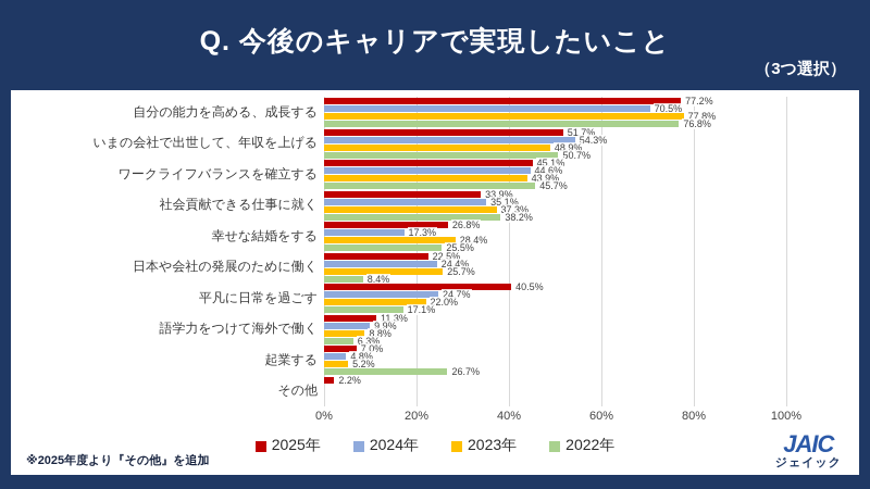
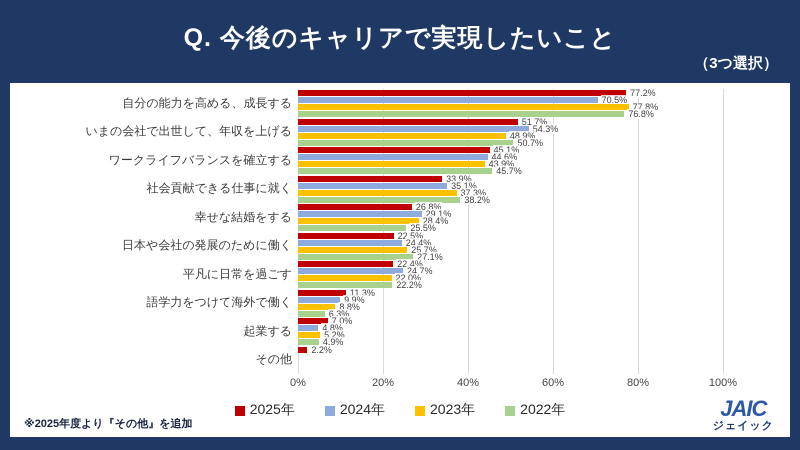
2024年/幸せな結婚をする: 17.3% -> 29.1%
2022年/日本や会社の発展のために働く: 8.4% -> 27.1%
2025年/平凡に日常を過ごす: 40.5% -> 22.4%
2022年/平凡に日常を過ごす: 17.1% -> 22.2%
2022年/起業する: 26.7% -> 4.9%
